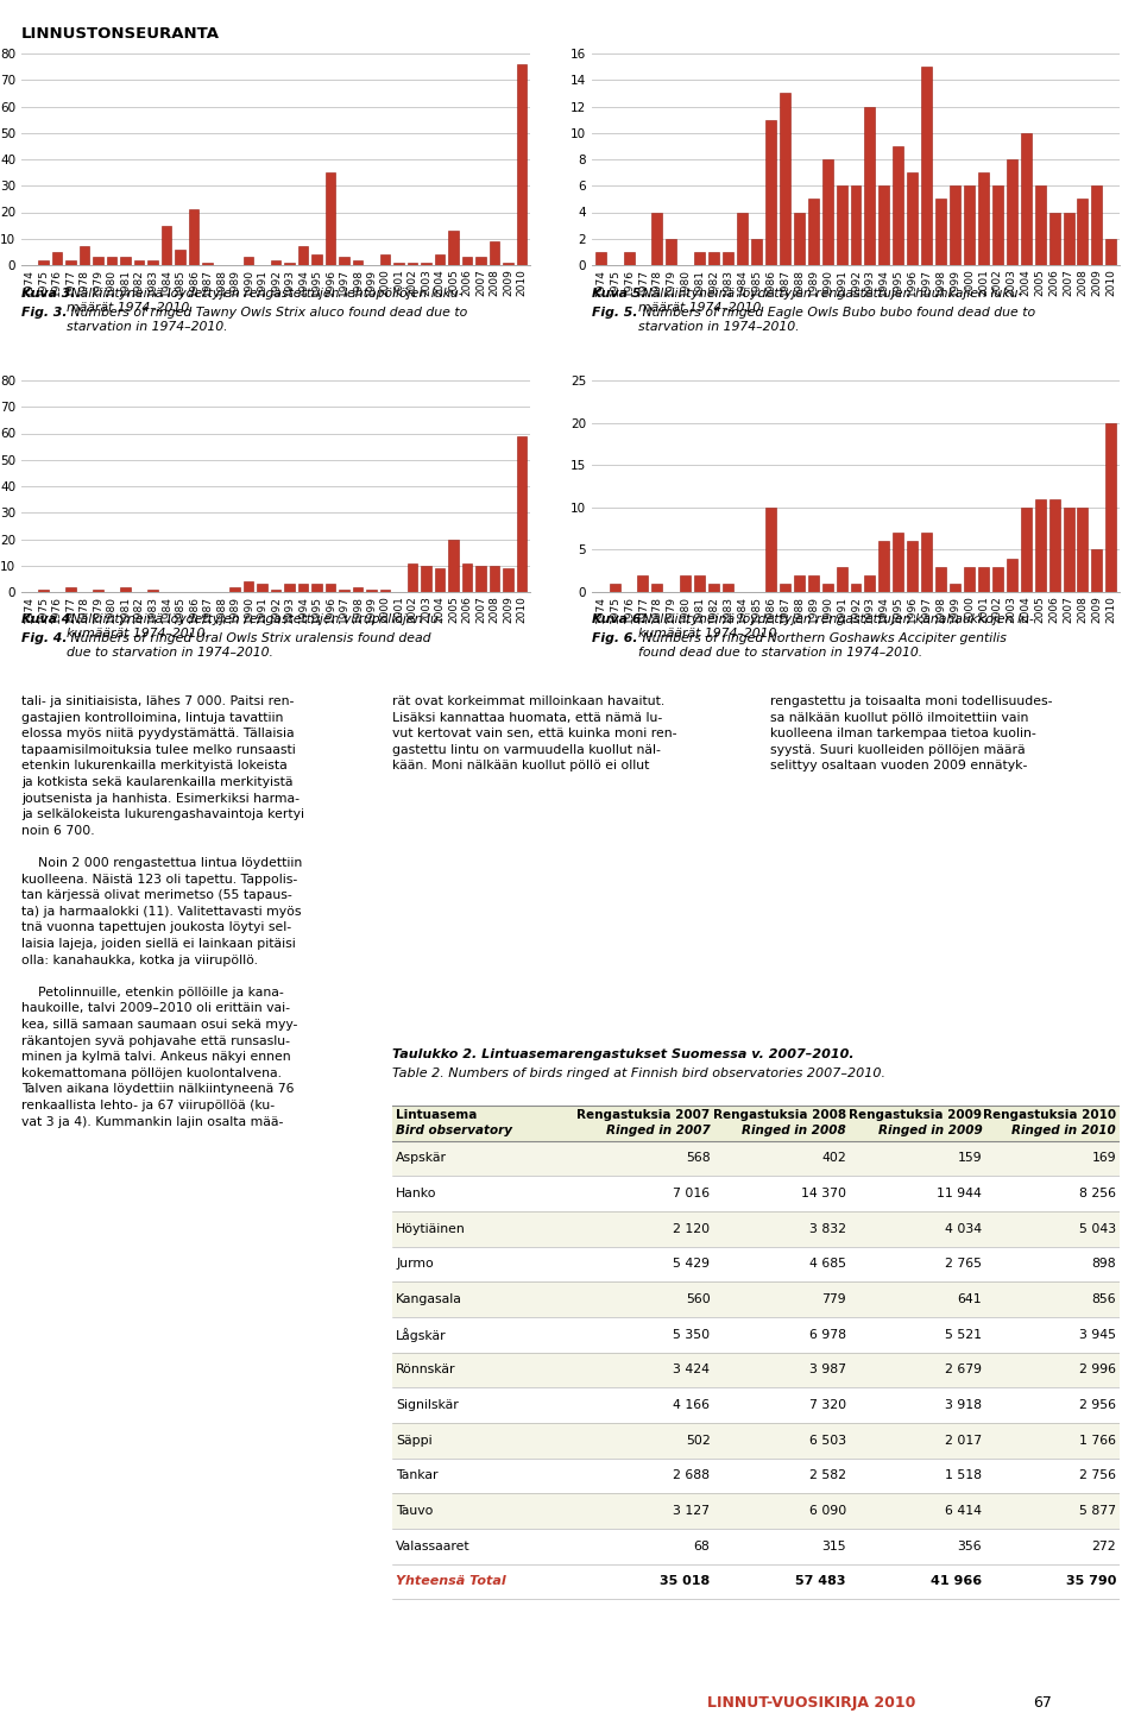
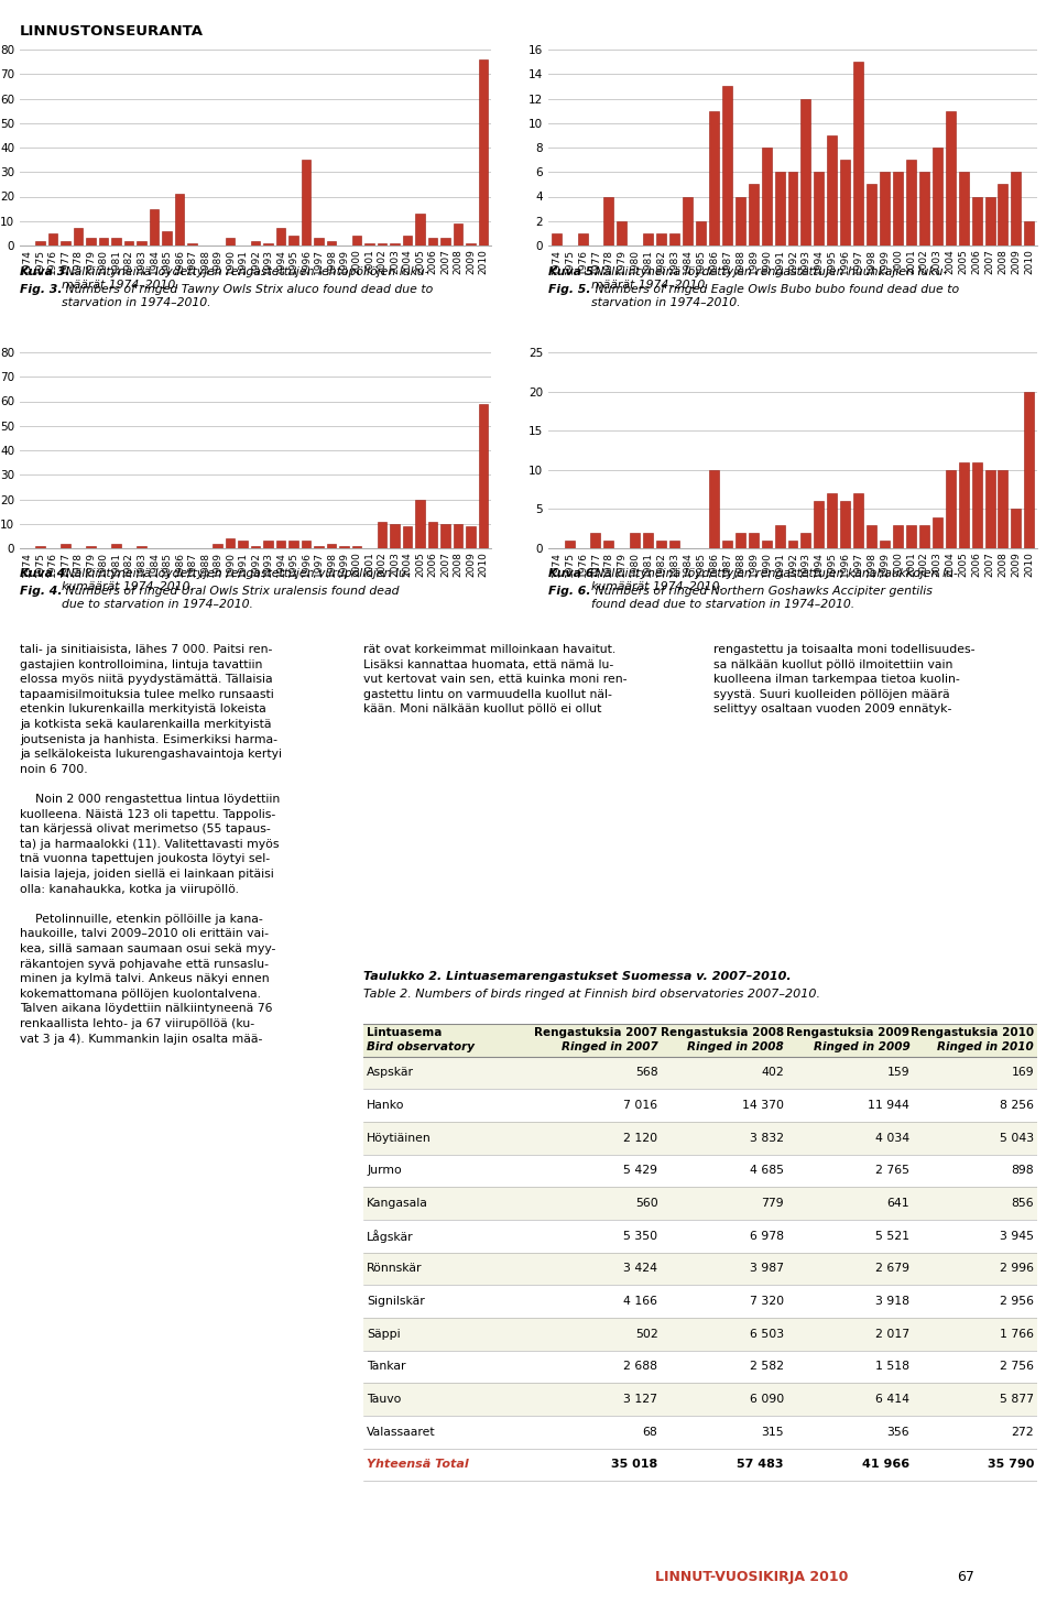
2004: 10 -> 11
